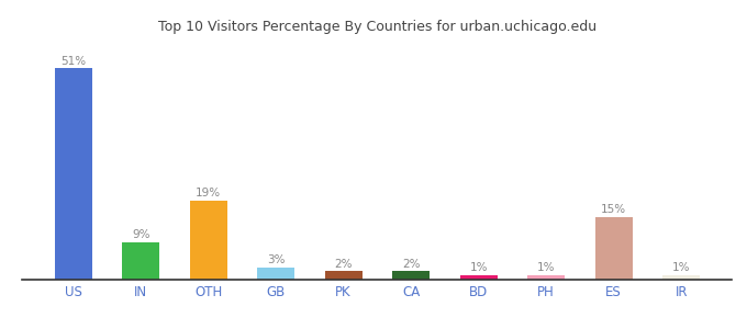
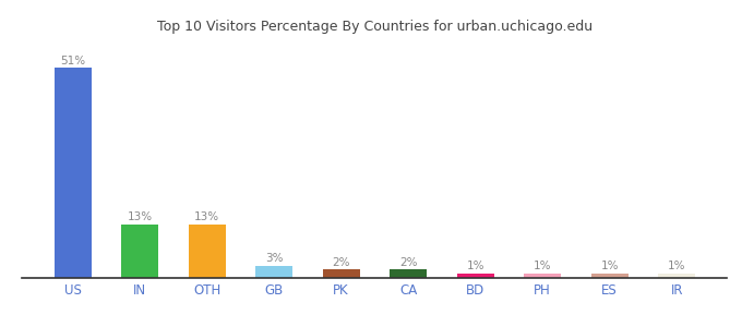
IN: 9% -> 13%
OTH: 19% -> 13%
ES: 15% -> 1%
